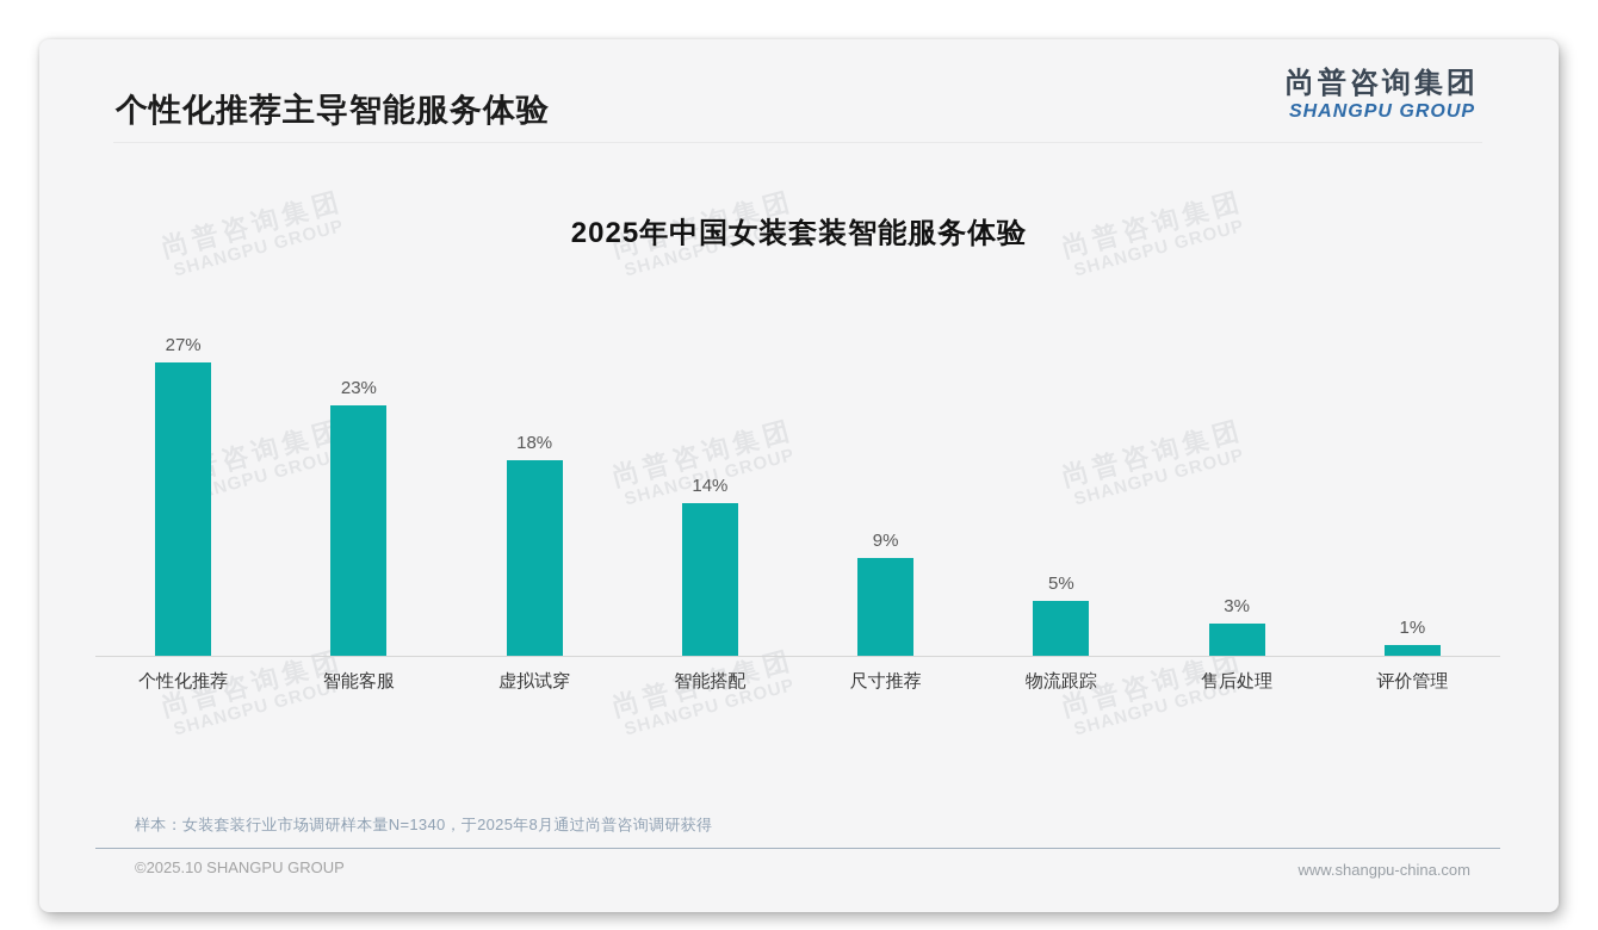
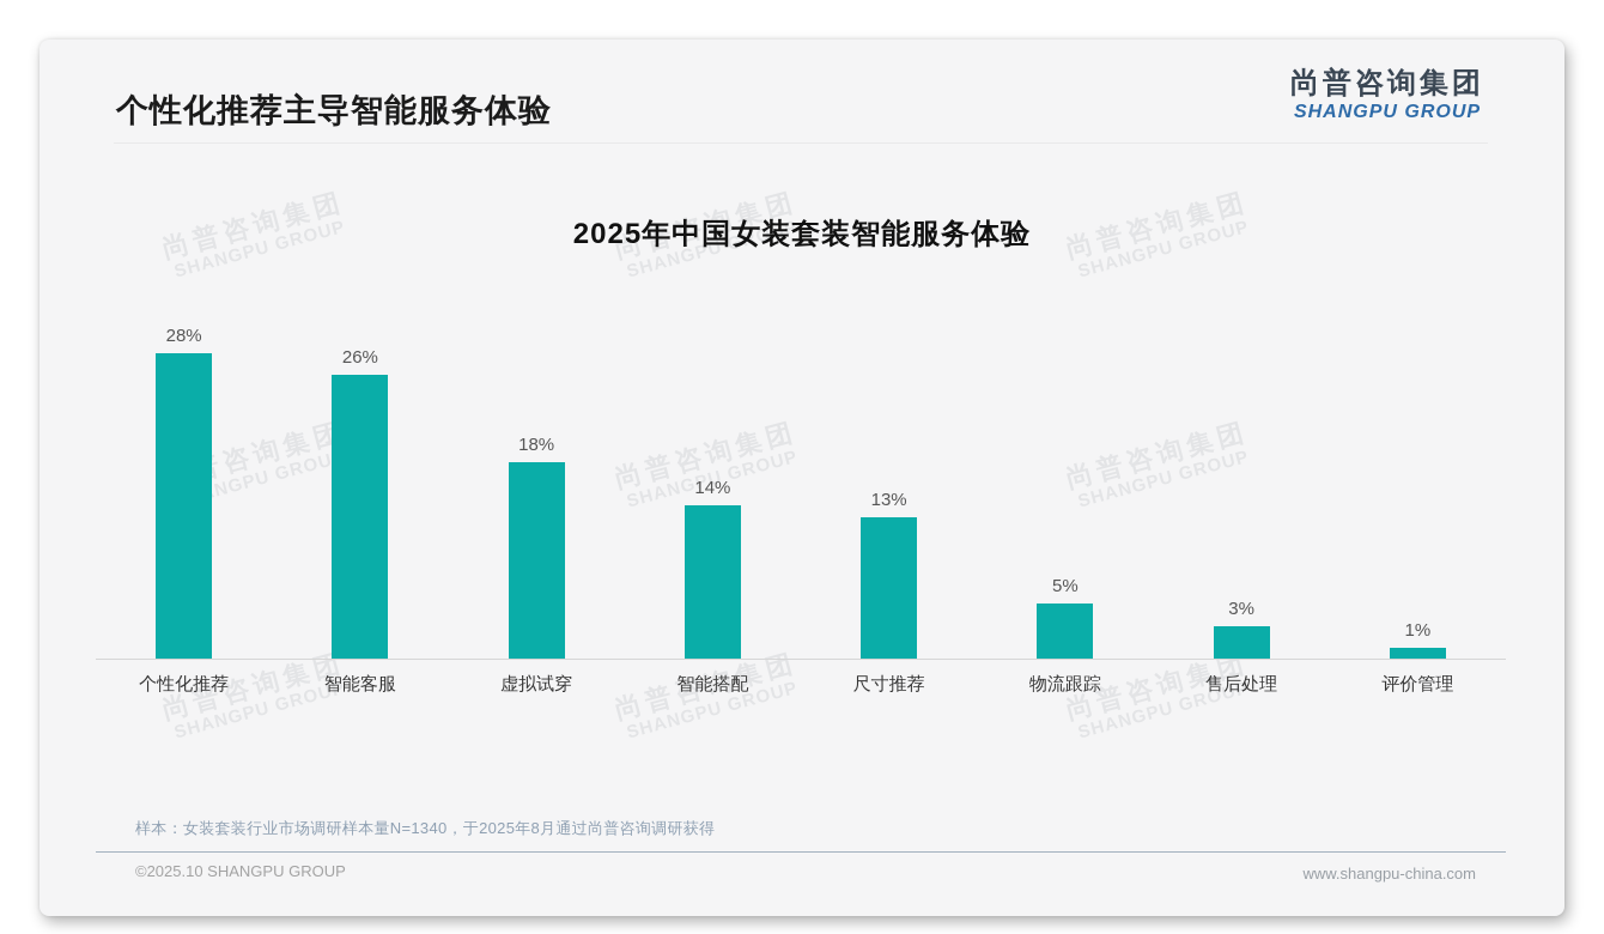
个性化推荐: 27% -> 28%
智能客服: 23% -> 26%
尺寸推荐: 9% -> 13%
